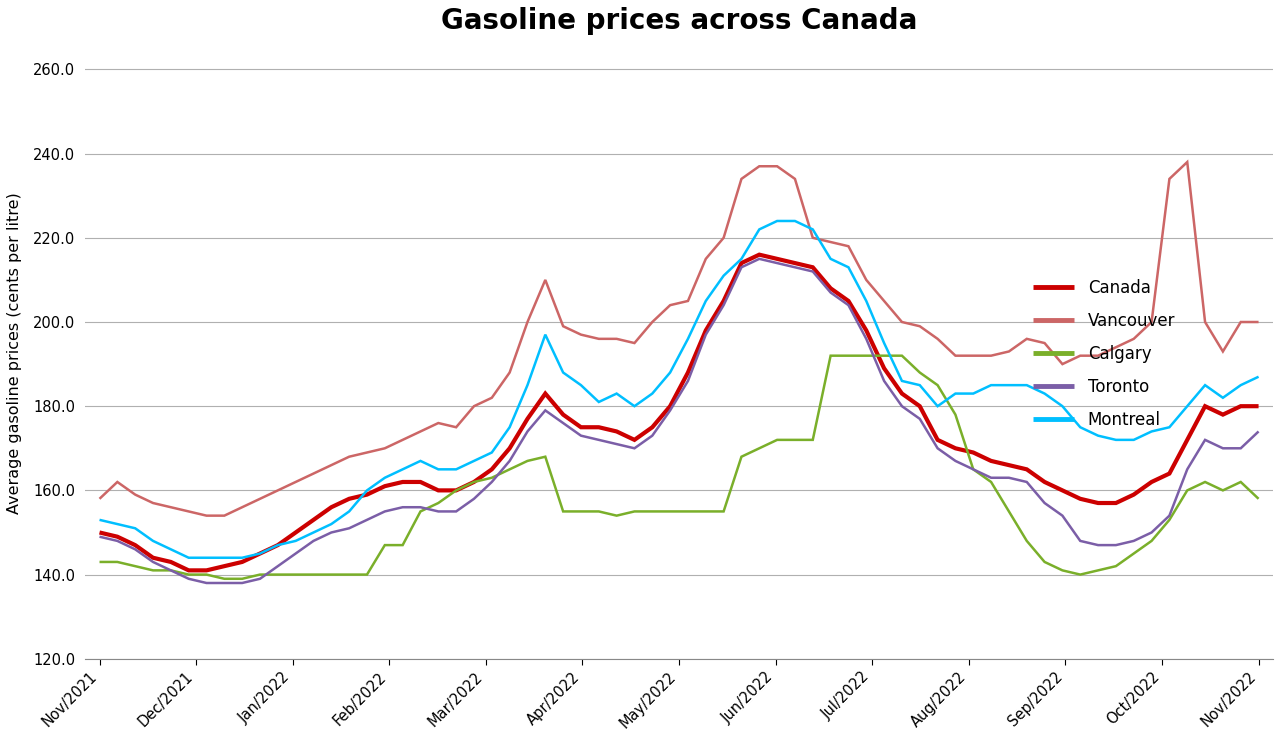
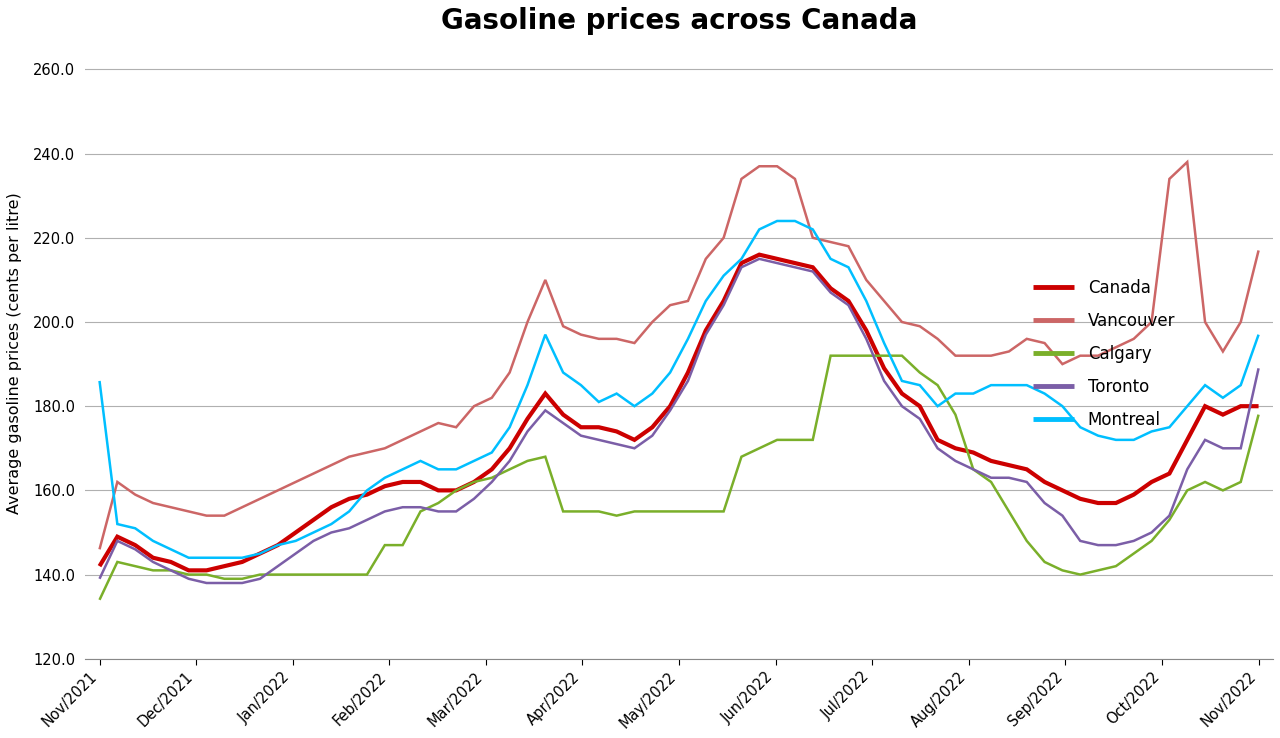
Canada/Nov/2021: 150 -> 142
Vancouver/Nov/2021: 158 -> 146
Calgary/Nov/2021: 143 -> 134
Toronto/Nov/2021: 149 -> 139
Montreal/Nov/2021: 153 -> 186
Vancouver/Nov/2022: 200 -> 217
Calgary/Nov/2022: 158 -> 178
Toronto/Nov/2022: 174 -> 189
Montreal/Nov/2022: 187 -> 197
